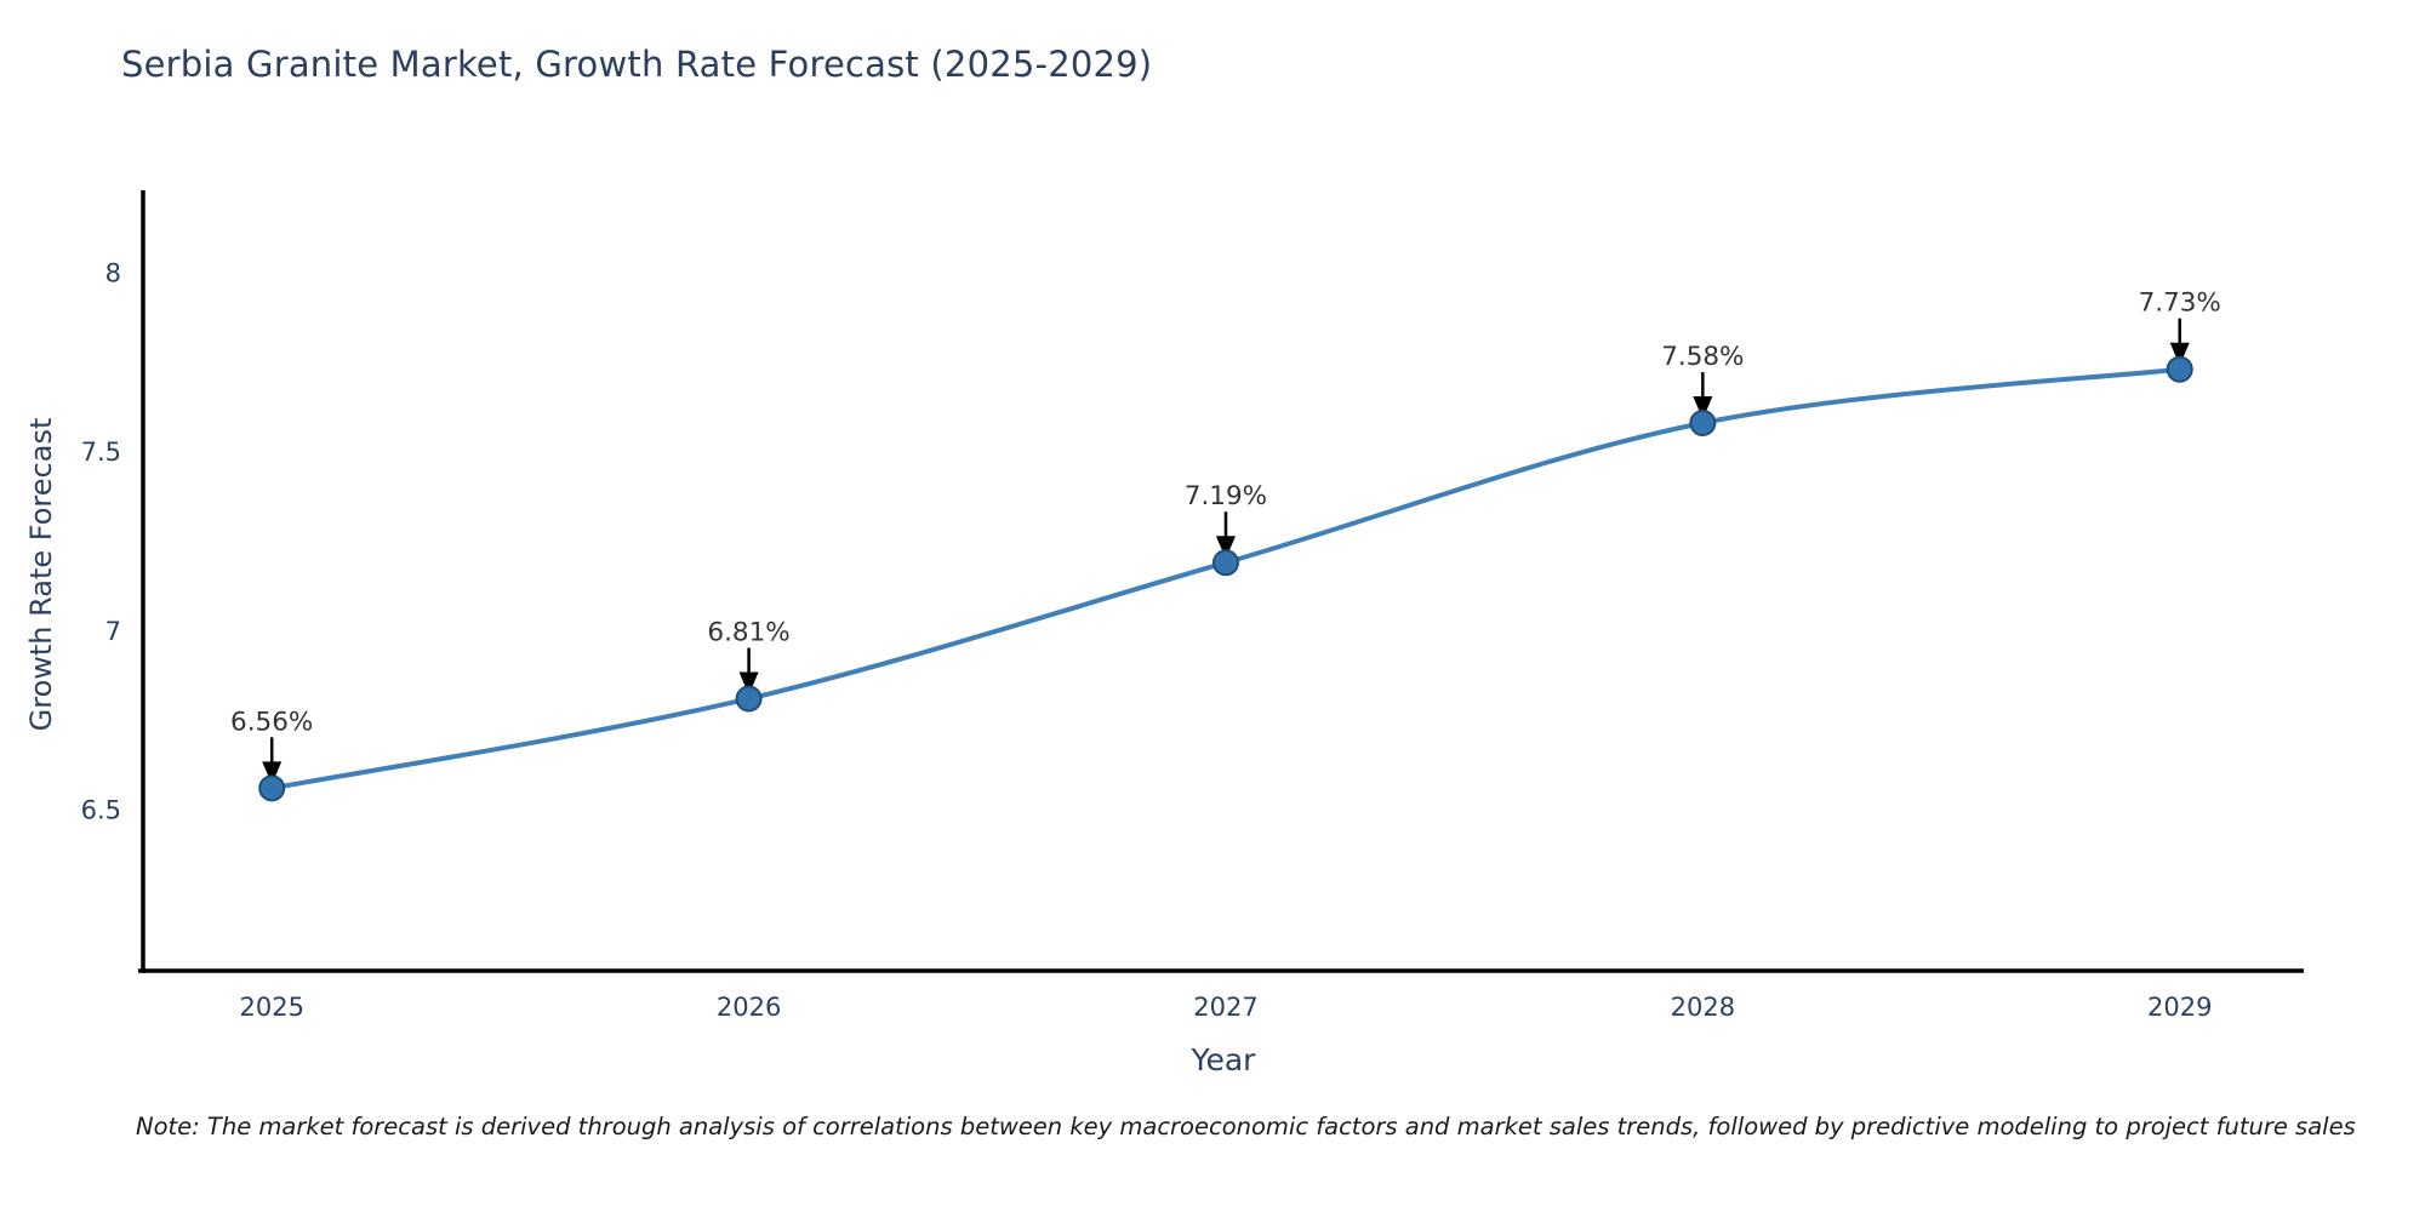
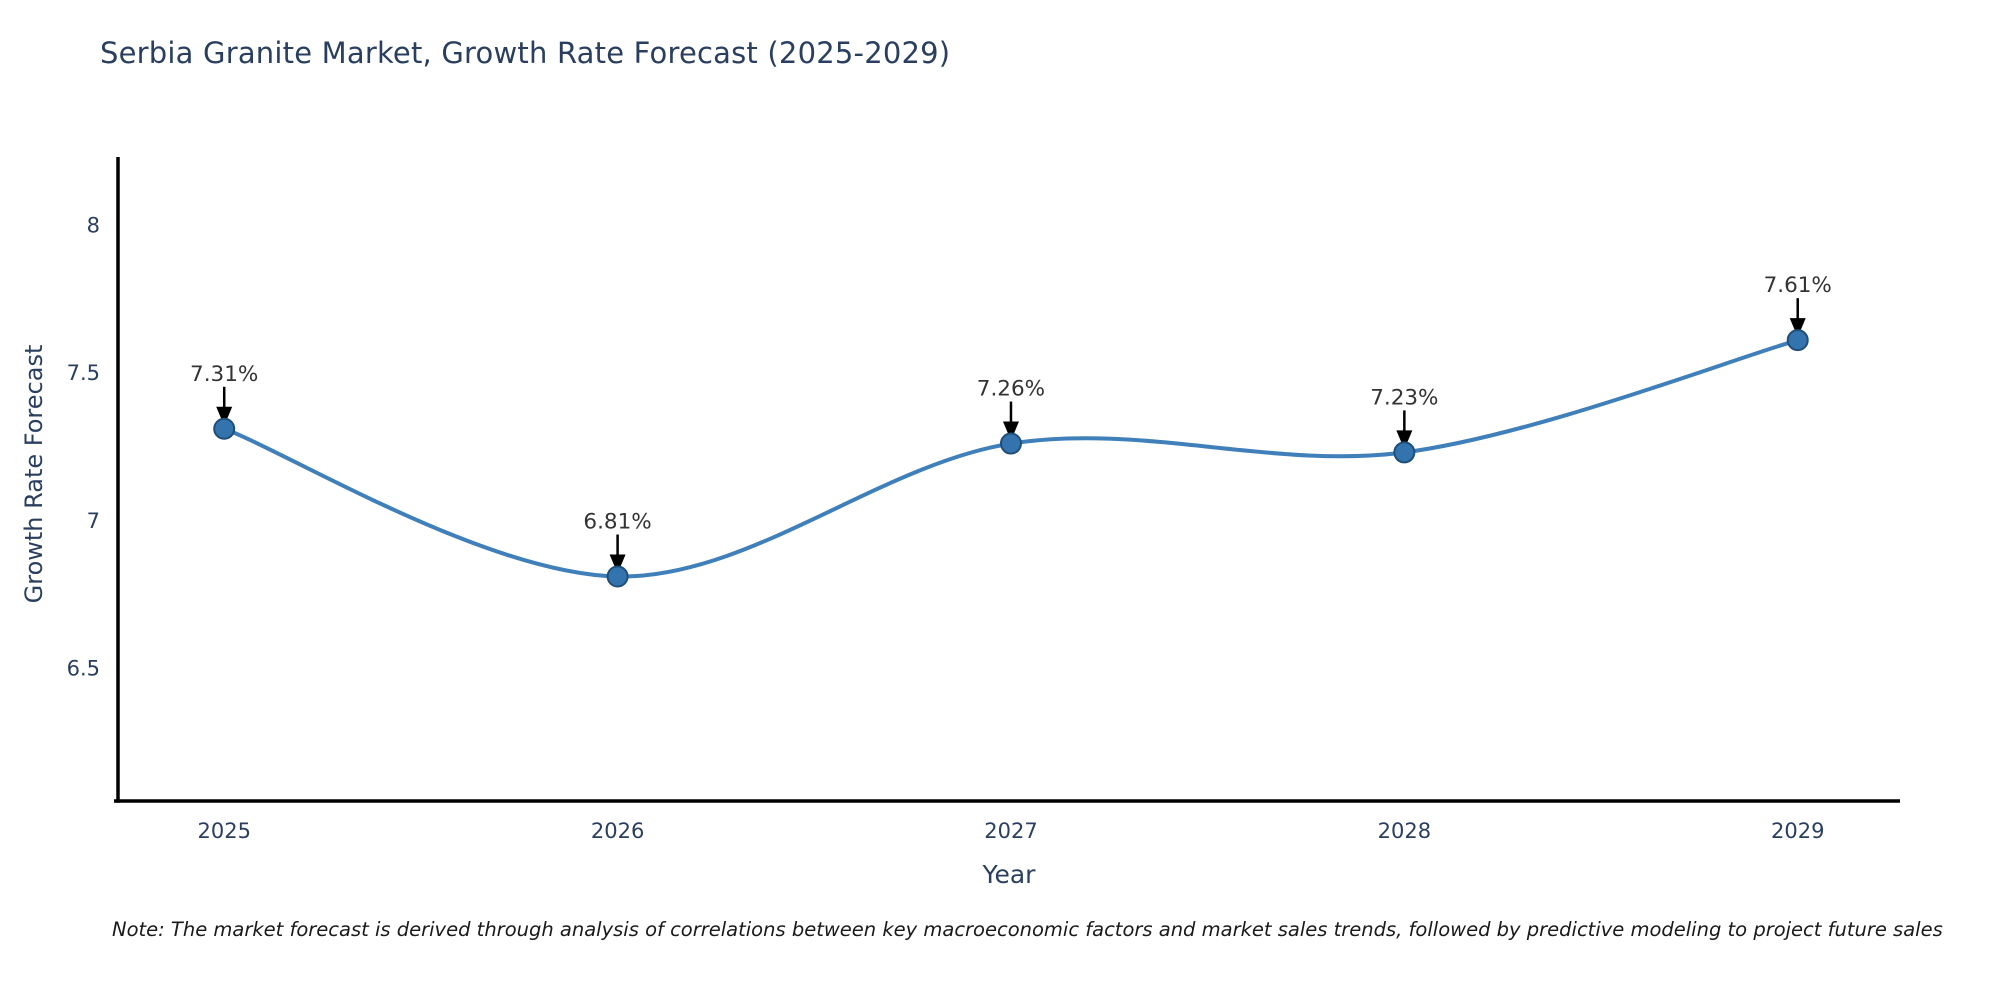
2025: 6.56% -> 7.31%
2027: 7.19% -> 7.26%
2028: 7.58% -> 7.23%
2029: 7.73% -> 7.61%
